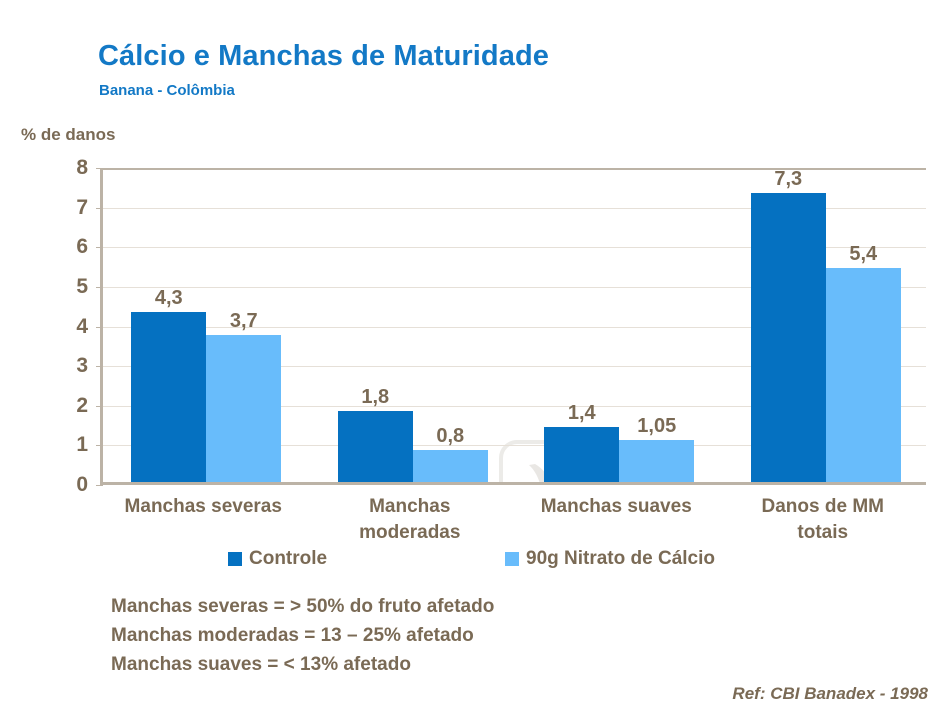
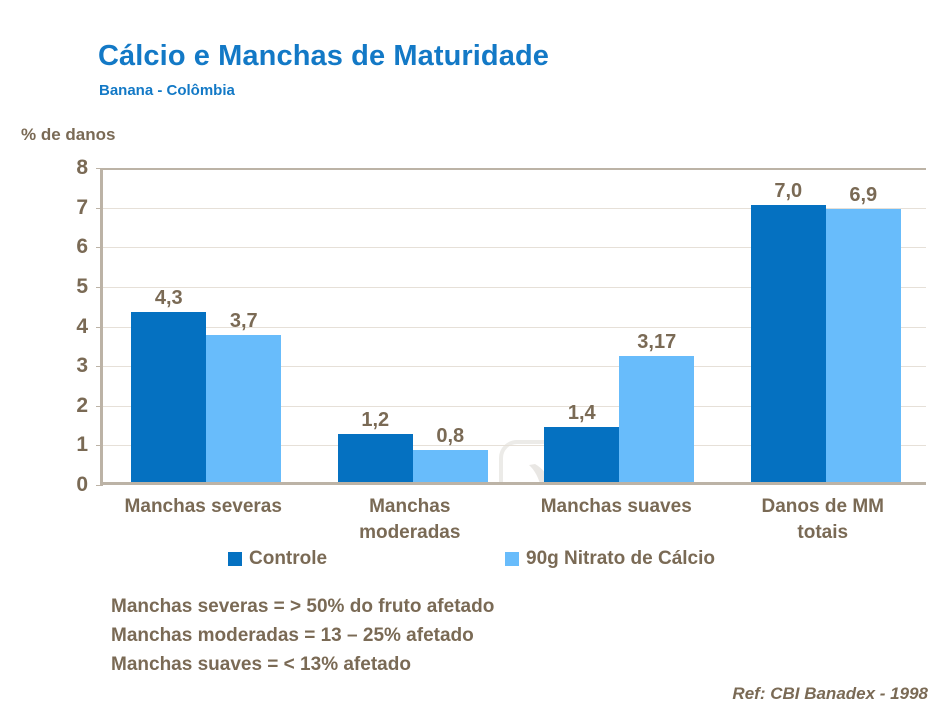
Controle/Manchas moderadas: 1,8 -> 1,2
90g Nitrato de Cálcio/Manchas suaves: 1,05 -> 3,17
Controle/Danos de MM totais: 7,3 -> 7,0
90g Nitrato de Cálcio/Danos de MM totais: 5,4 -> 6,9
